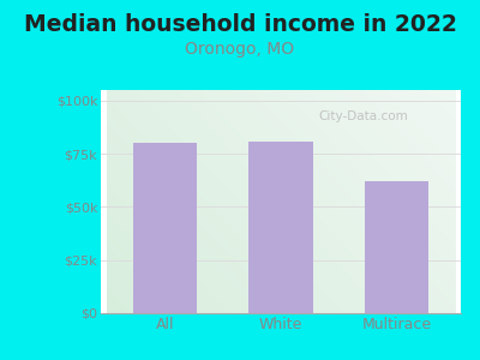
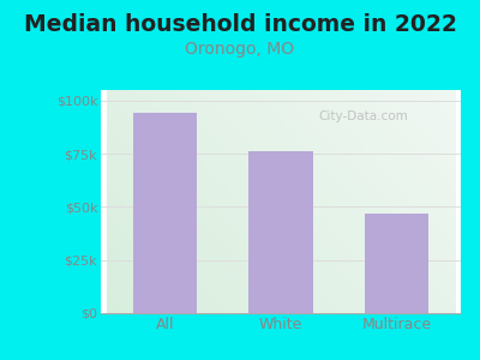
All: $80k -> $94k
White: $81k -> $76k
Multirace: $62k -> $47k
